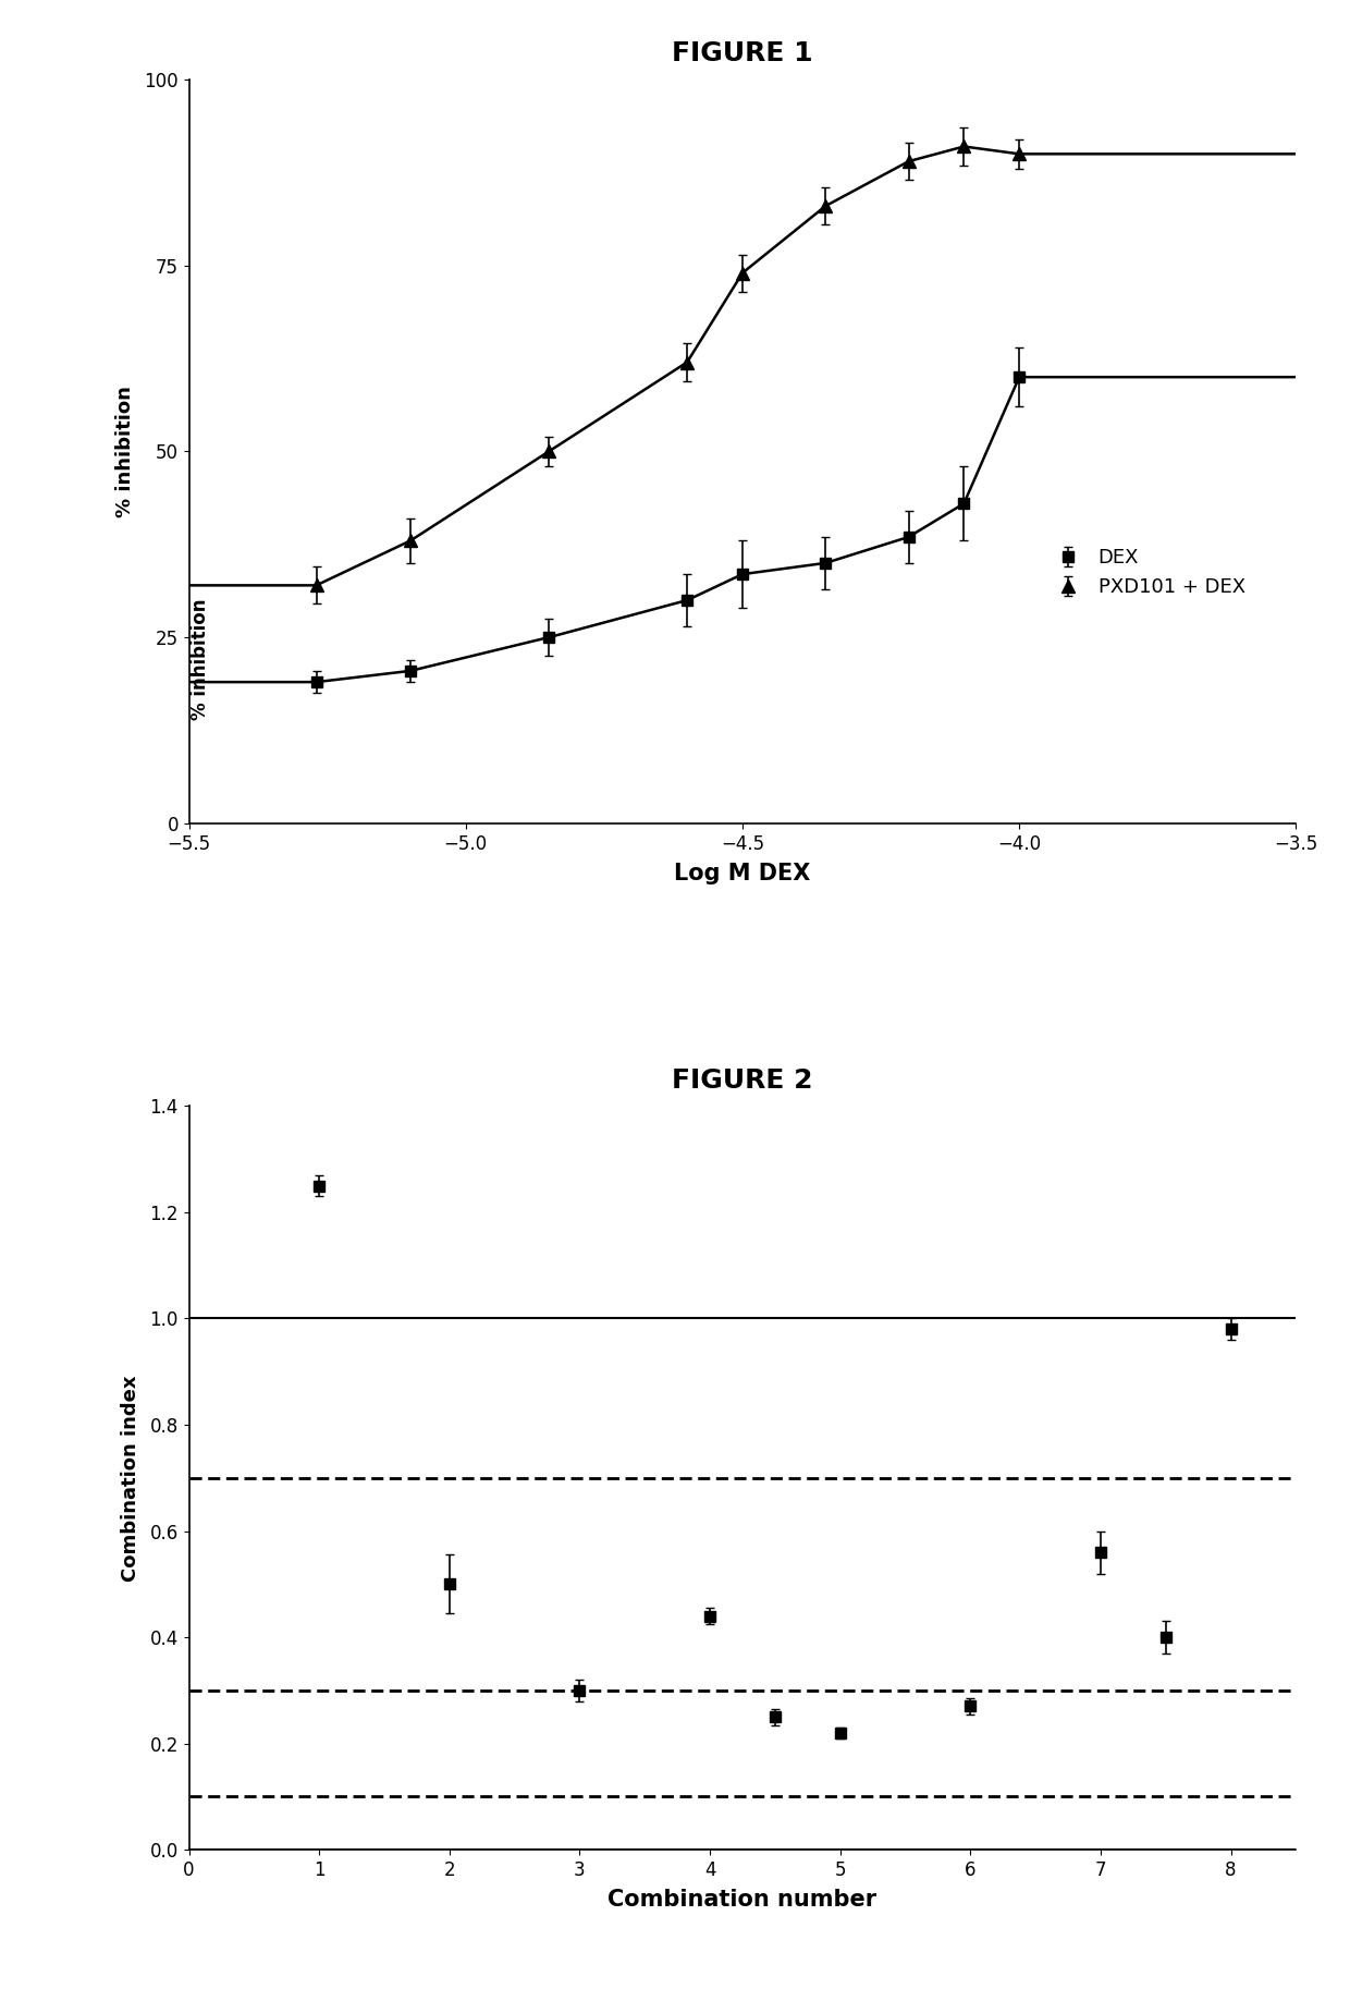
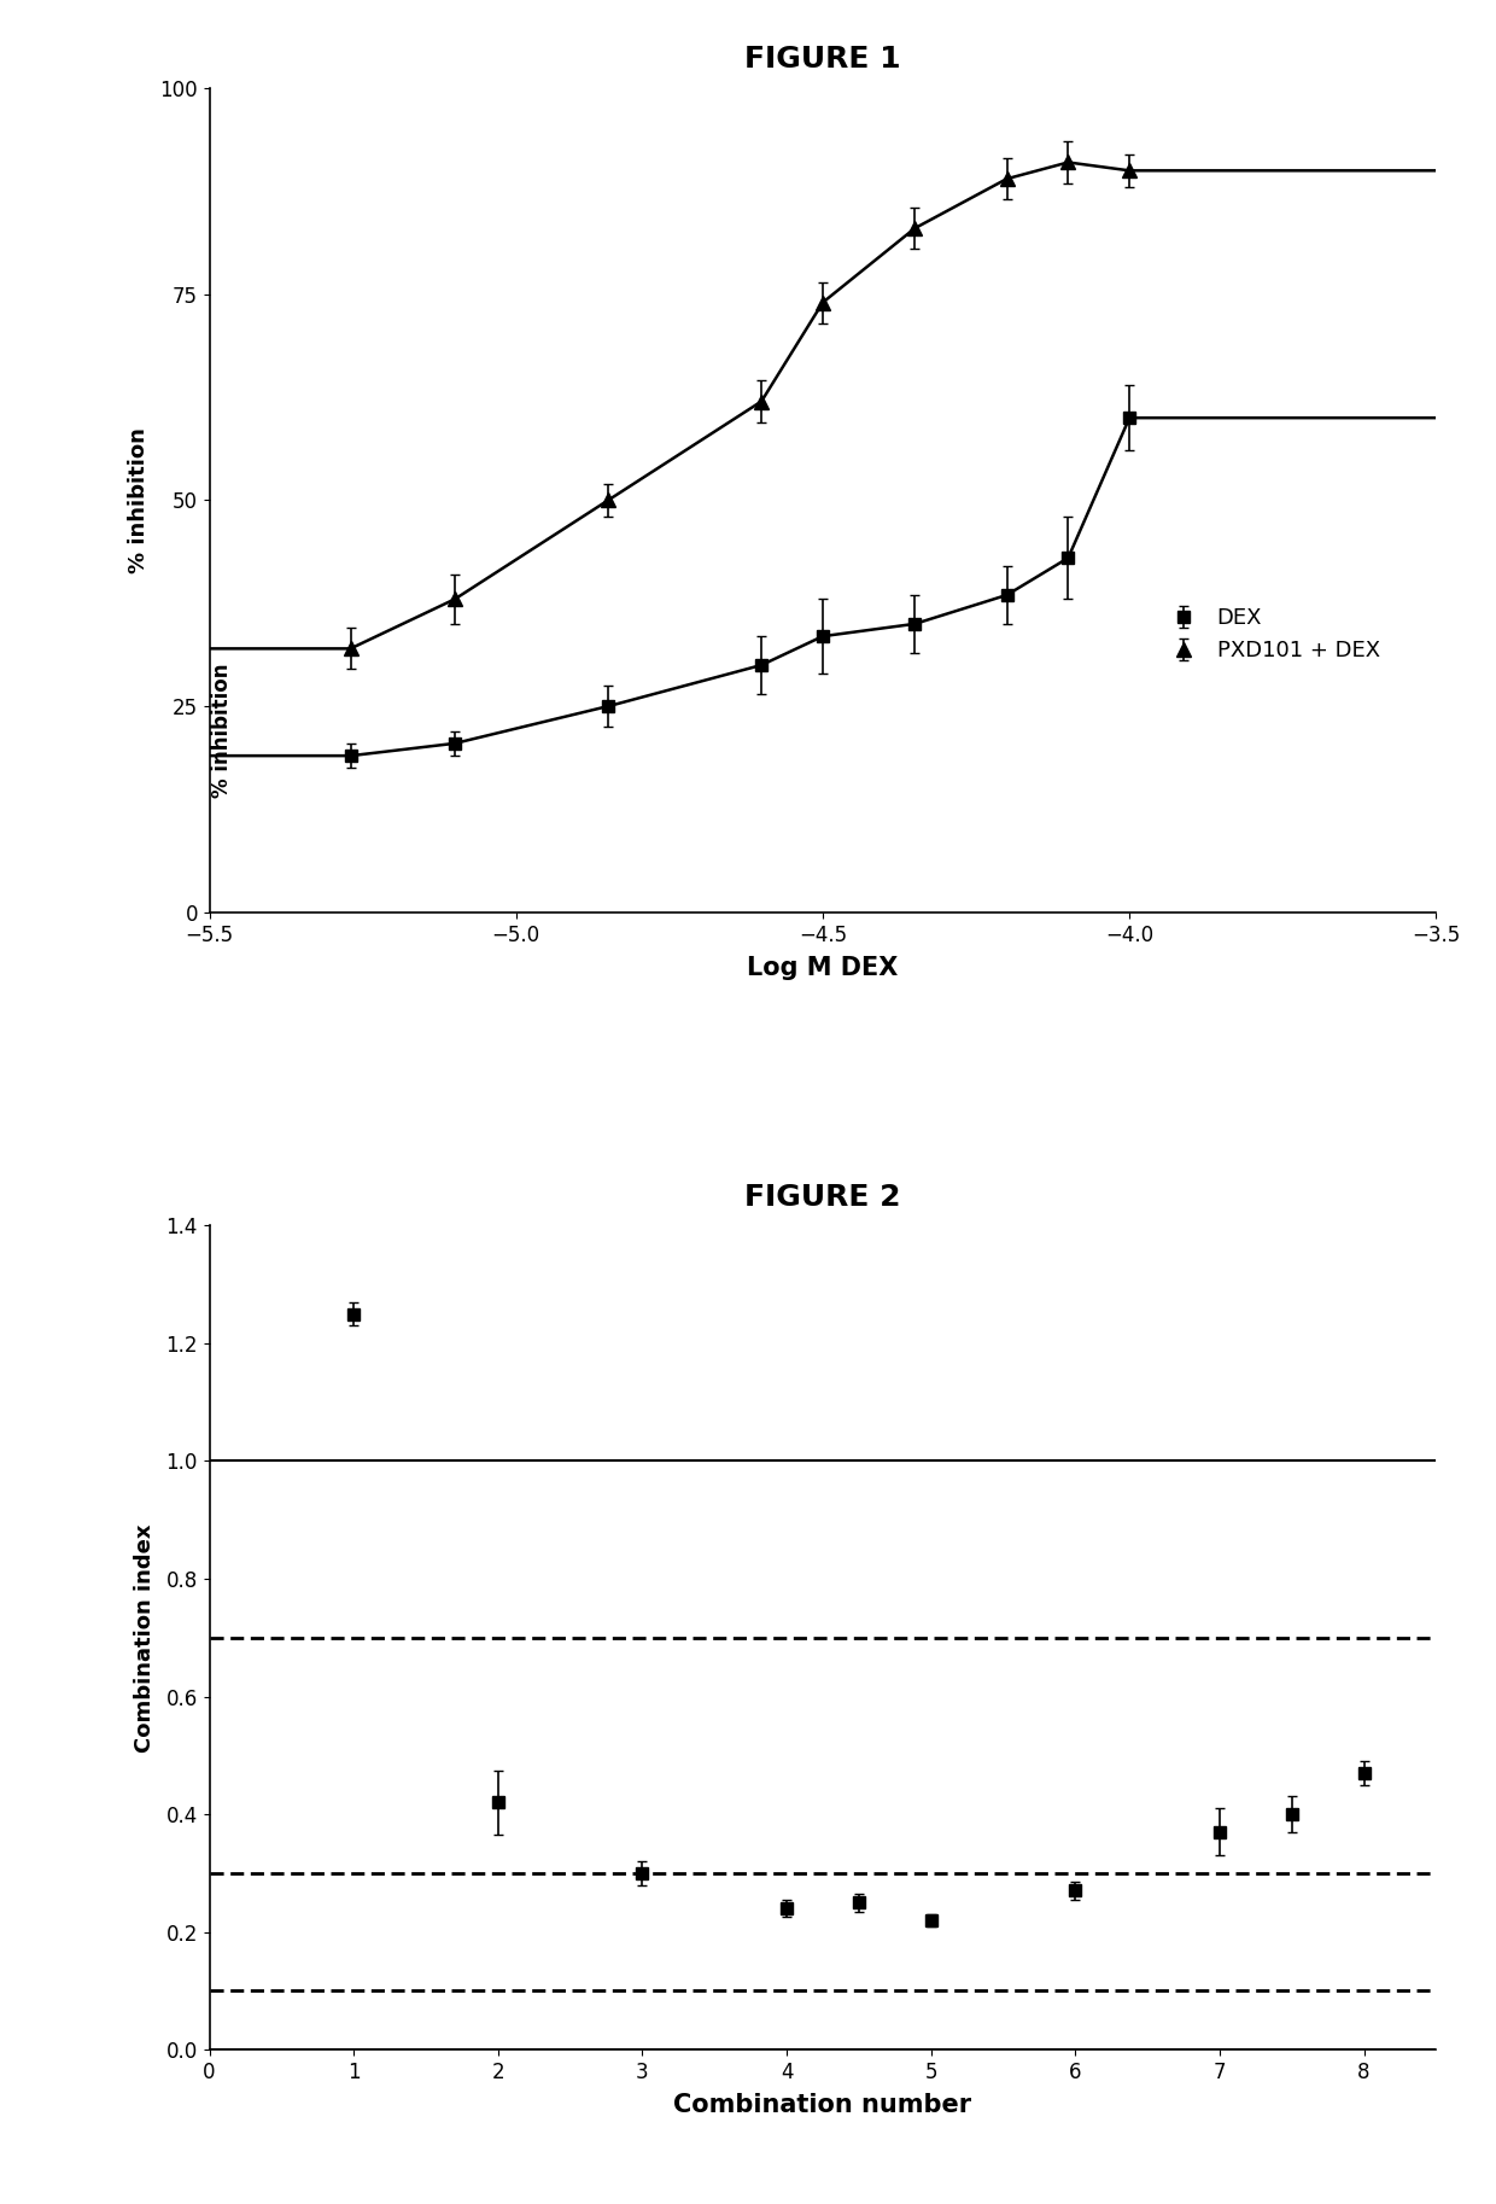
FIGURE 2/2: 0.50 -> 0.42
FIGURE 2/4: 0.44 -> 0.24
FIGURE 2/7: 0.56 -> 0.37
FIGURE 2/8: 0.98 -> 0.47
